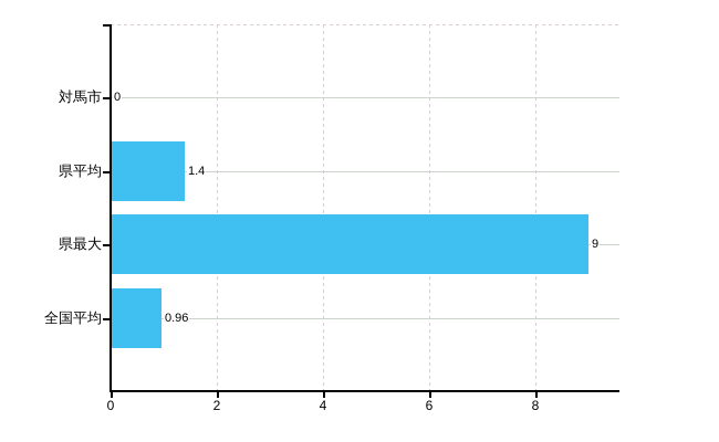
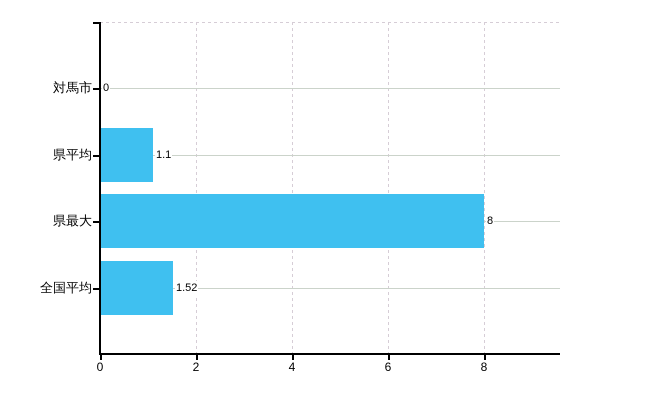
県平均: 1.4 -> 1.1
県最大: 9 -> 8
全国平均: 0.96 -> 1.52
